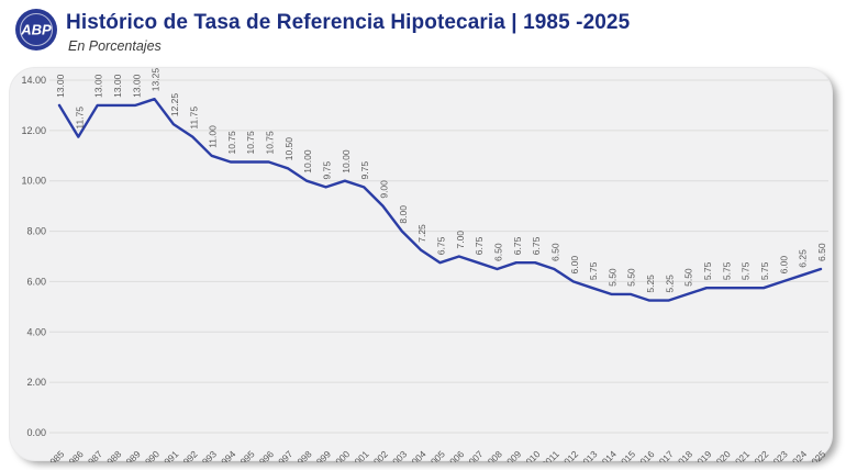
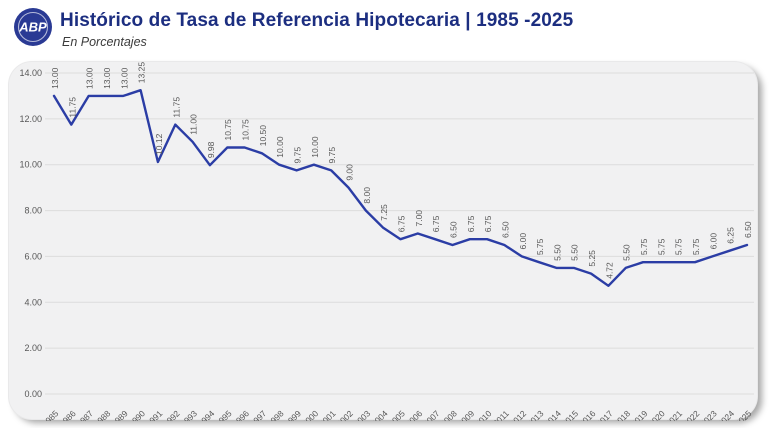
1991: 12.25 -> 10.12
1994: 10.75 -> 9.98
2017: 5.25 -> 4.72
